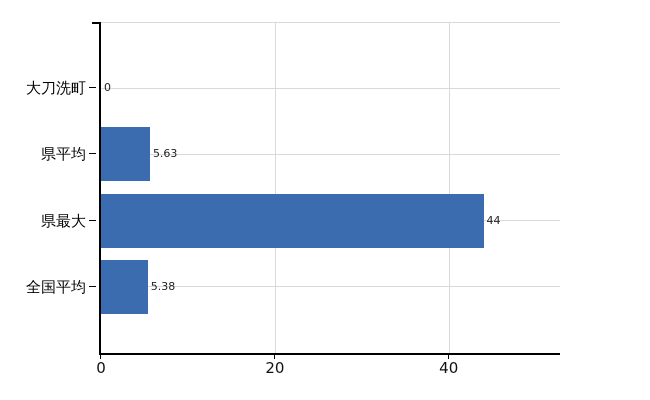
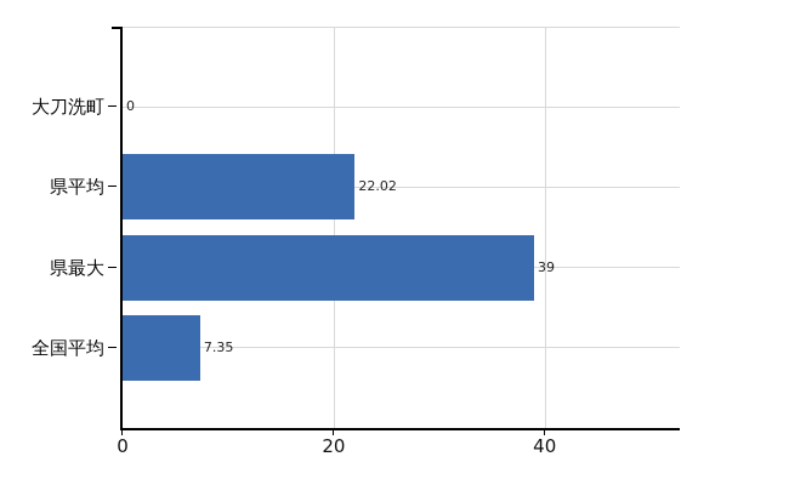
県平均: 5.63 -> 22.02
県最大: 44 -> 39
全国平均: 5.38 -> 7.35
